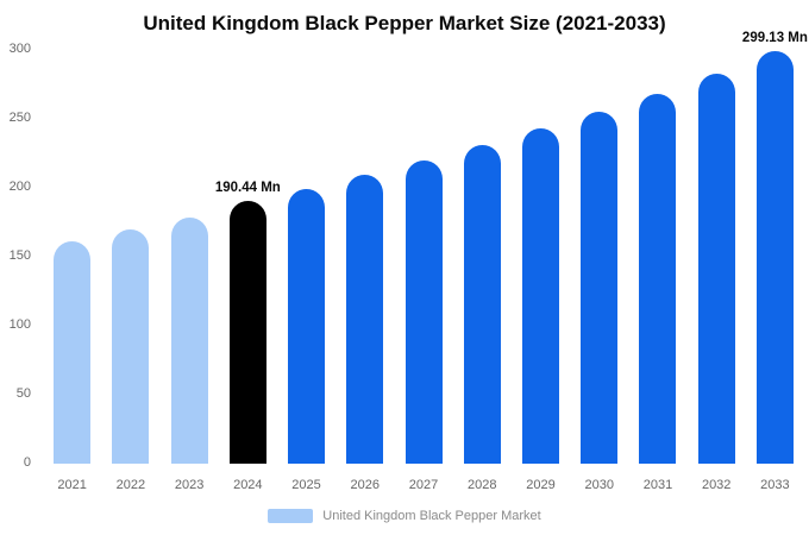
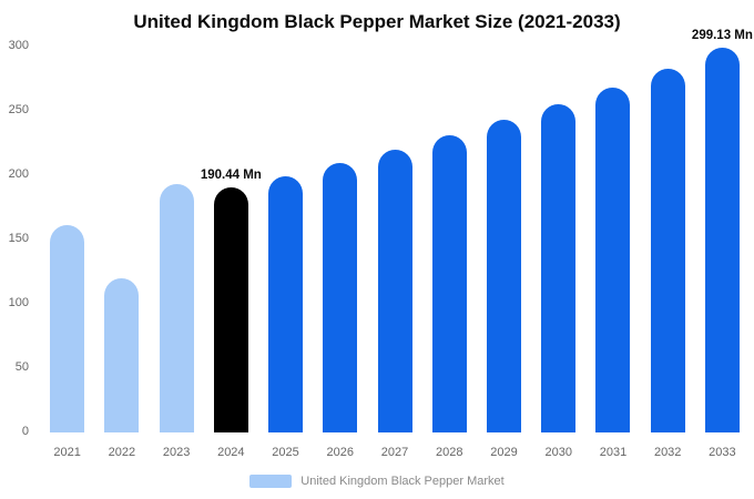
2022: 170 -> 120
2023: 178 -> 193
